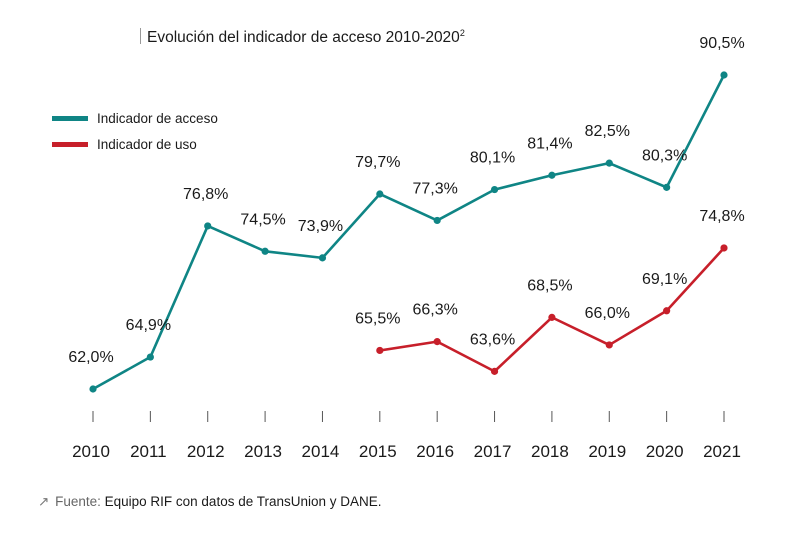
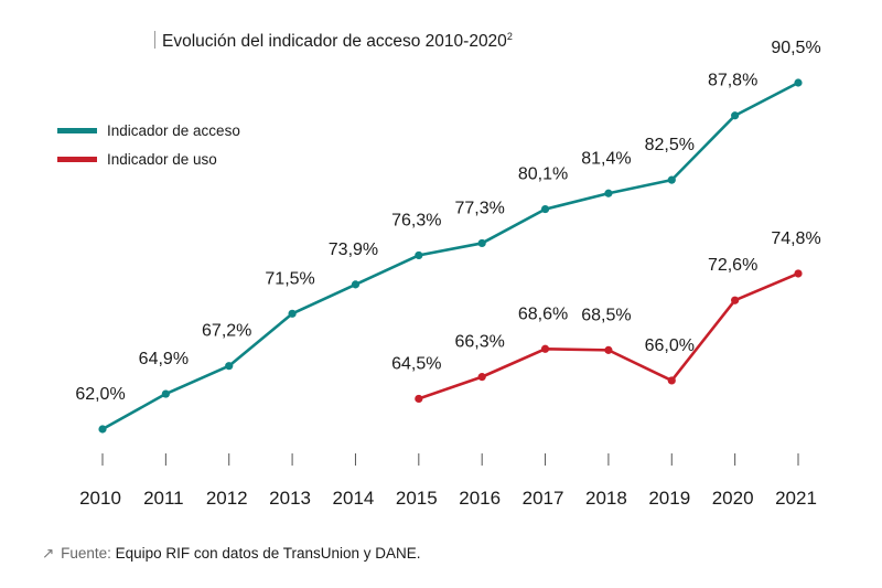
Indicador de acceso/2012: 76,8% -> 67,2%
Indicador de acceso/2013: 74,5% -> 71,5%
Indicador de acceso/2015: 79,7% -> 76,3%
Indicador de uso/2015: 65,5% -> 64,5%
Indicador de uso/2017: 63,6% -> 68,6%
Indicador de acceso/2020: 80,3% -> 87,8%
Indicador de uso/2020: 69,1% -> 72,6%
